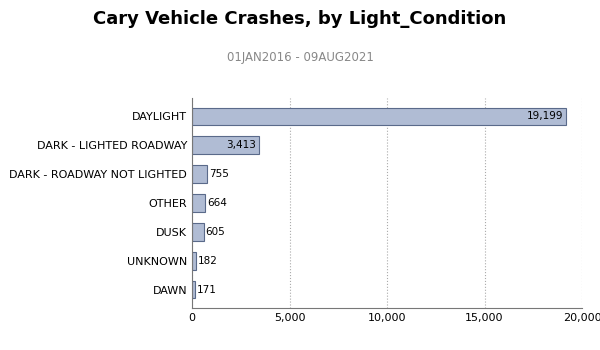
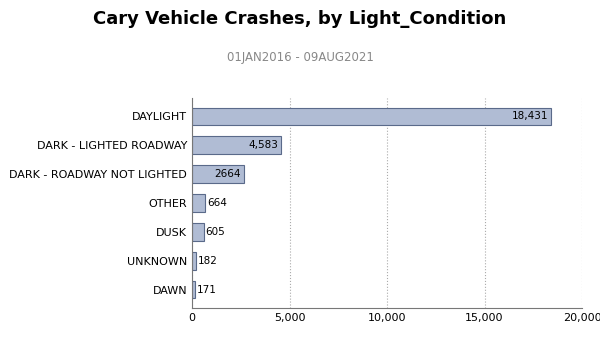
DAYLIGHT: 19,199 -> 18,431
DARK - LIGHTED ROADWAY: 3,413 -> 4,583
DARK - ROADWAY NOT LIGHTED: 755 -> 2664
